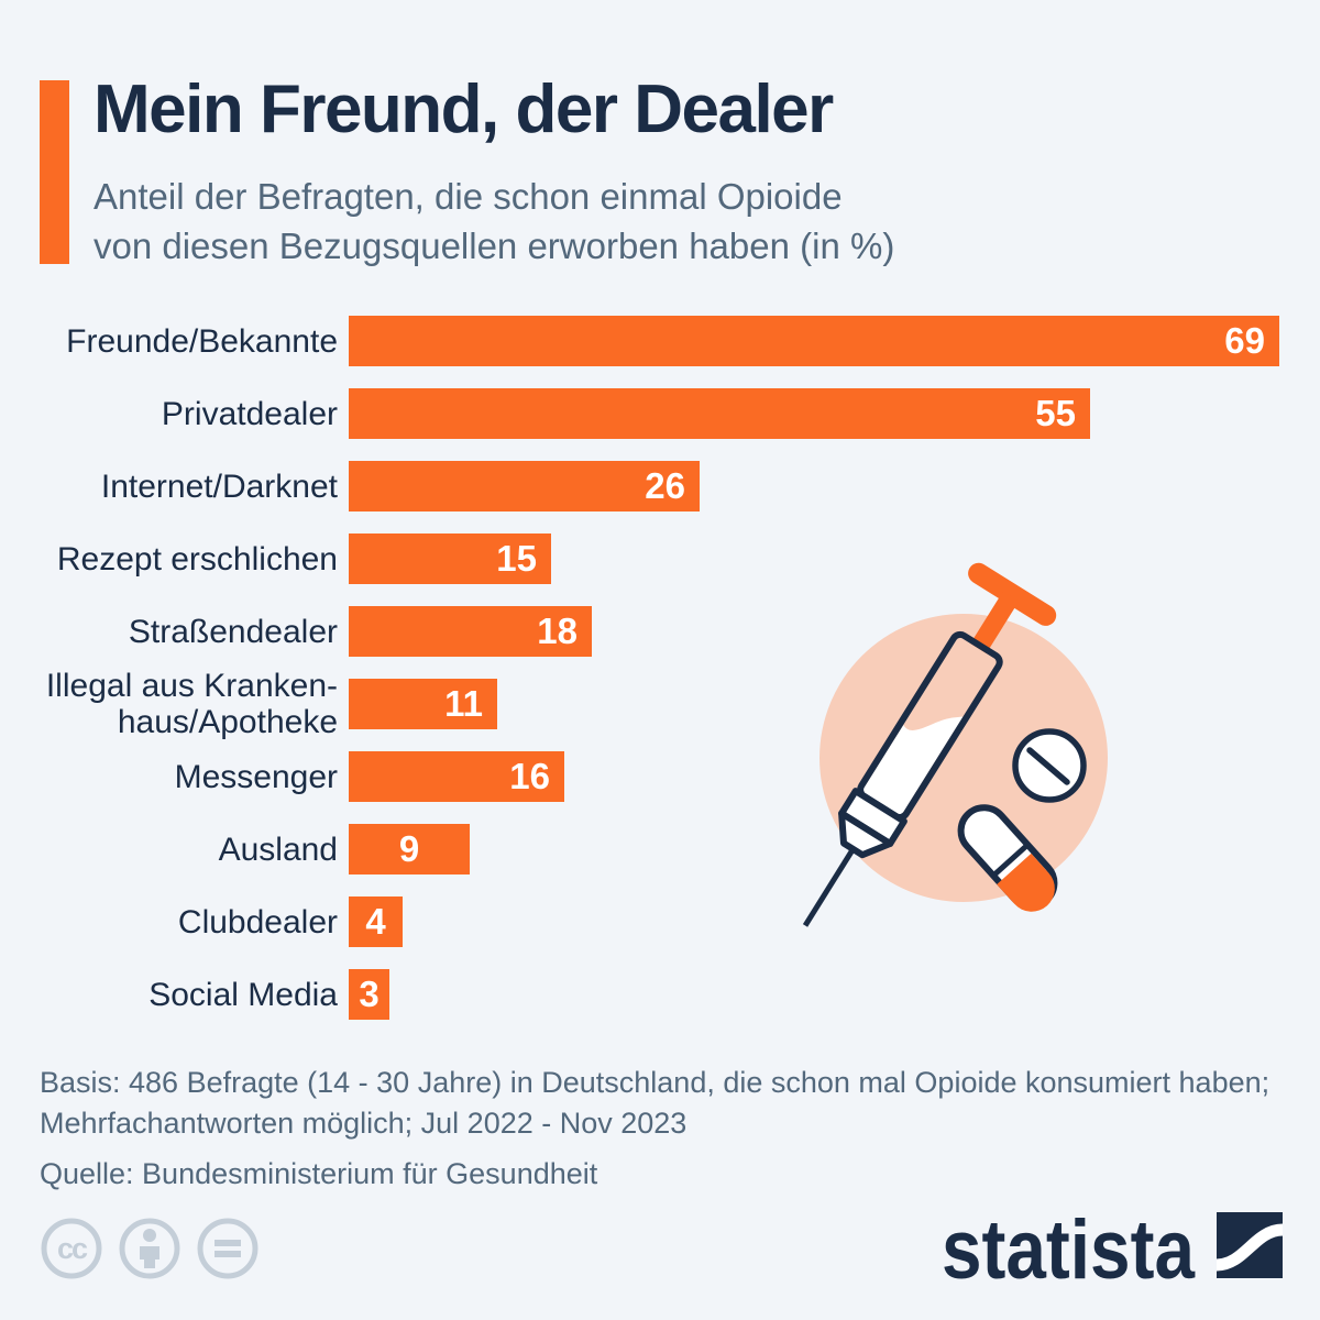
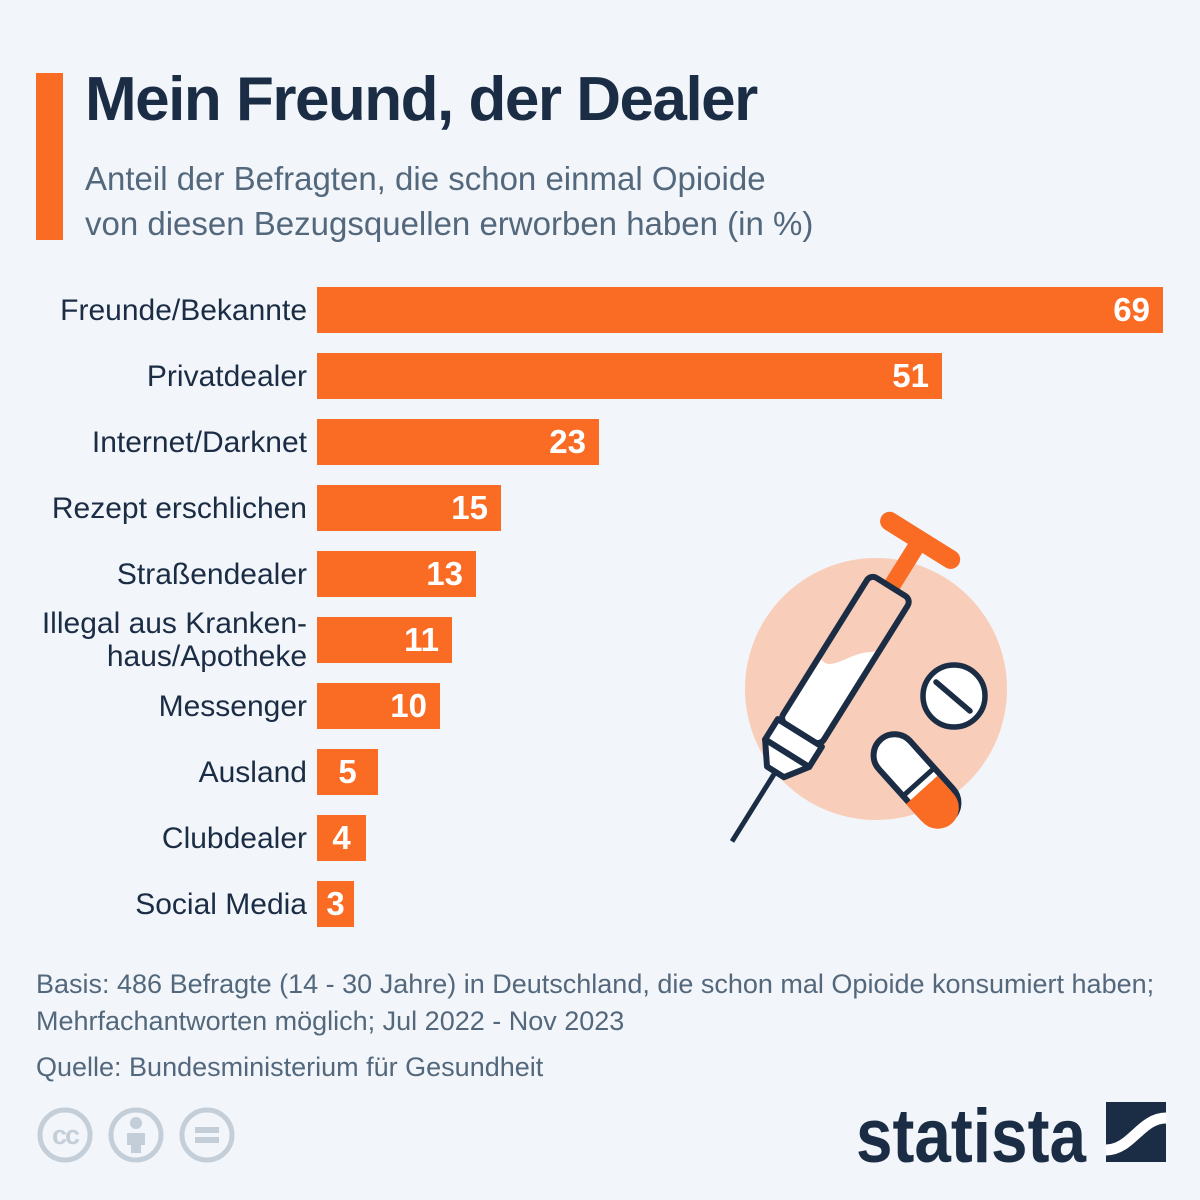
Privatdealer: 55 -> 51
Internet/Darknet: 26 -> 23
Straßendealer: 18 -> 13
Messenger: 16 -> 10
Ausland: 9 -> 5
